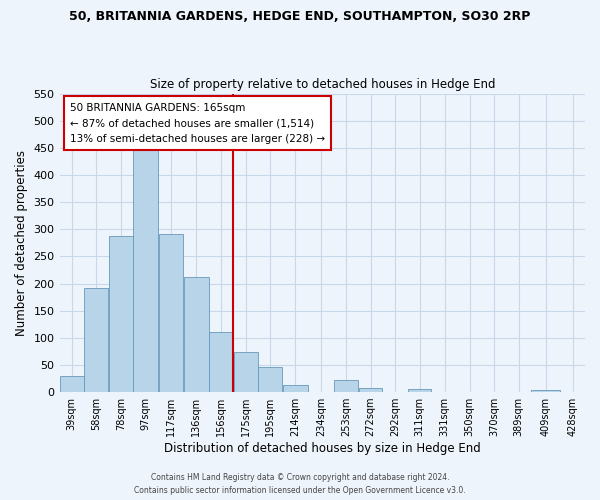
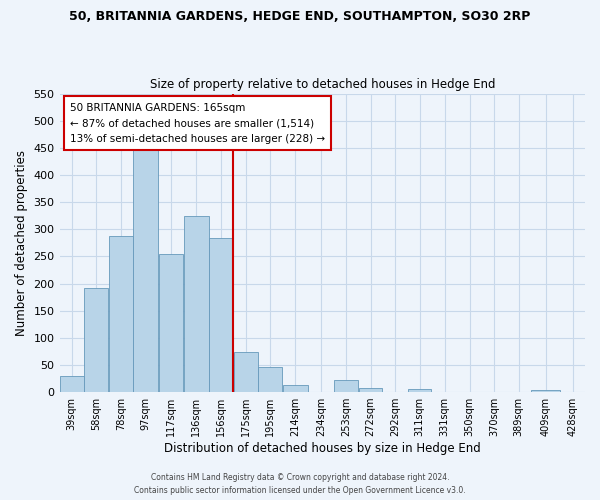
117sqm: 291 -> 254
136sqm: 212 -> 324
156sqm: 110 -> 284
